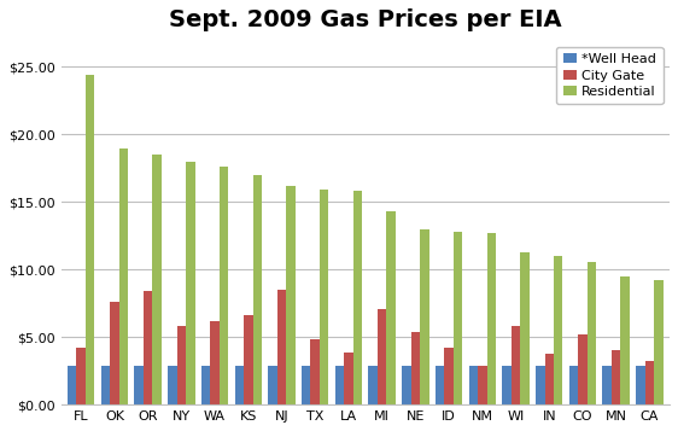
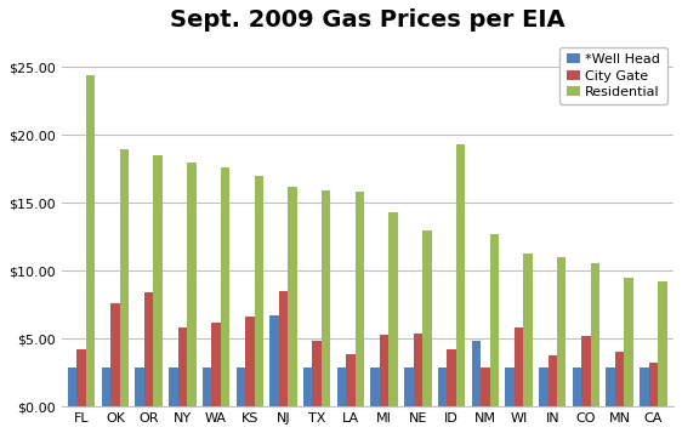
*Well Head/NJ: $2.9 -> $6.7
City Gate/MI: $7.1 -> $5.3
Residential/ID: $12.8 -> $19.3
*Well Head/NM: $2.9 -> $4.8
